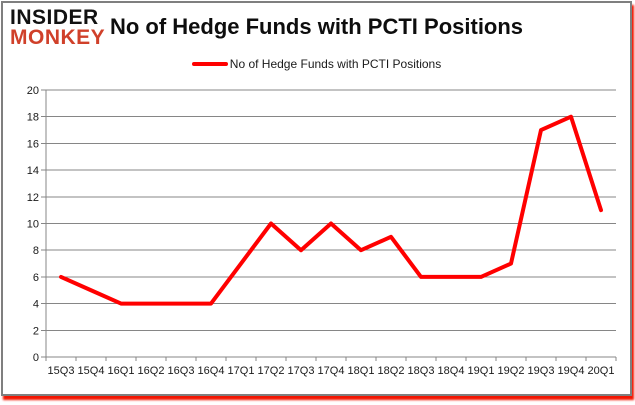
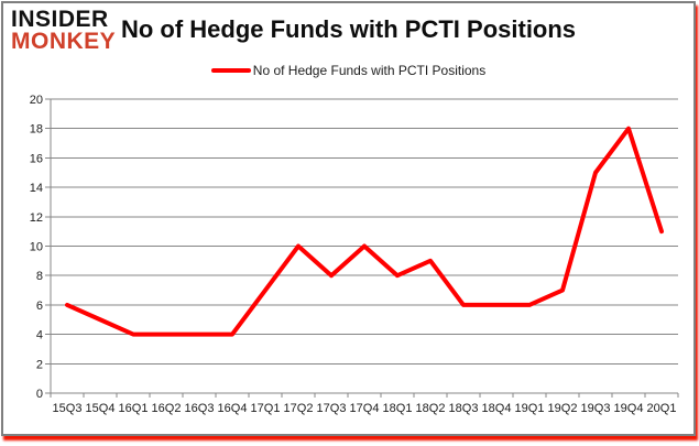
19Q3: 17 -> 15
